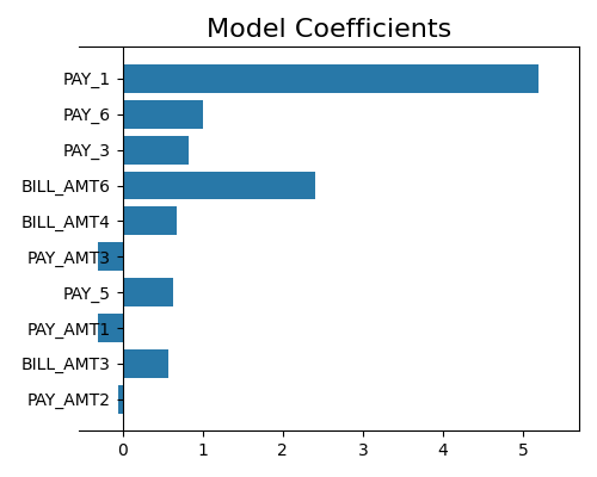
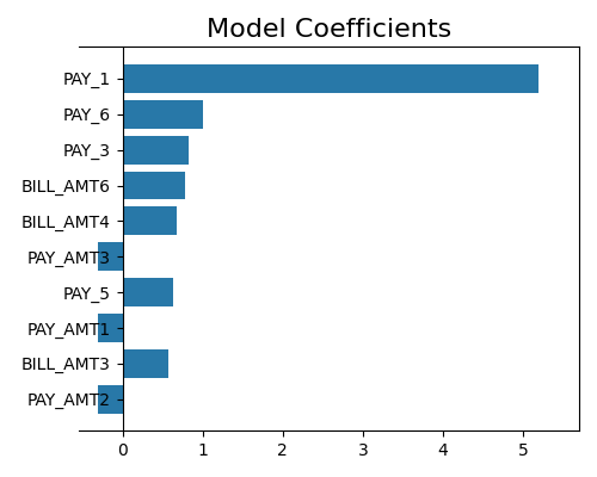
BILL_AMT6: 2.40 -> 0.78
PAY_AMT2: -0.06 -> -0.30
